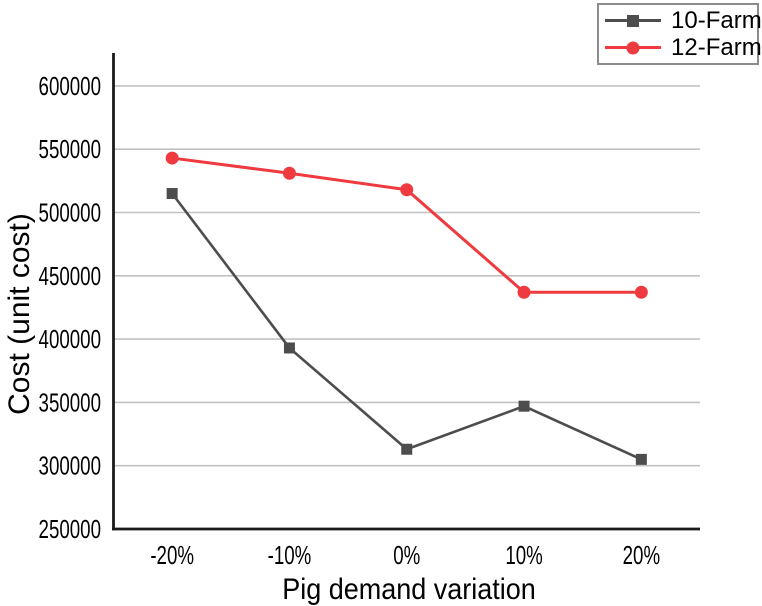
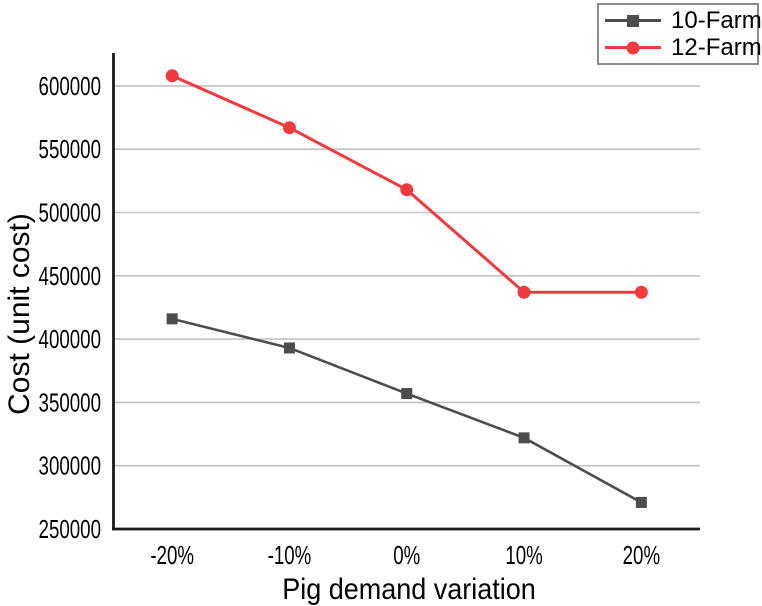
10-Farm/-20%: 515000 -> 416000
12-Farm/-20%: 543000 -> 608000
12-Farm/-10%: 531000 -> 567000
10-Farm/0%: 313000 -> 357000
10-Farm/10%: 347000 -> 322000
10-Farm/20%: 305000 -> 271000
